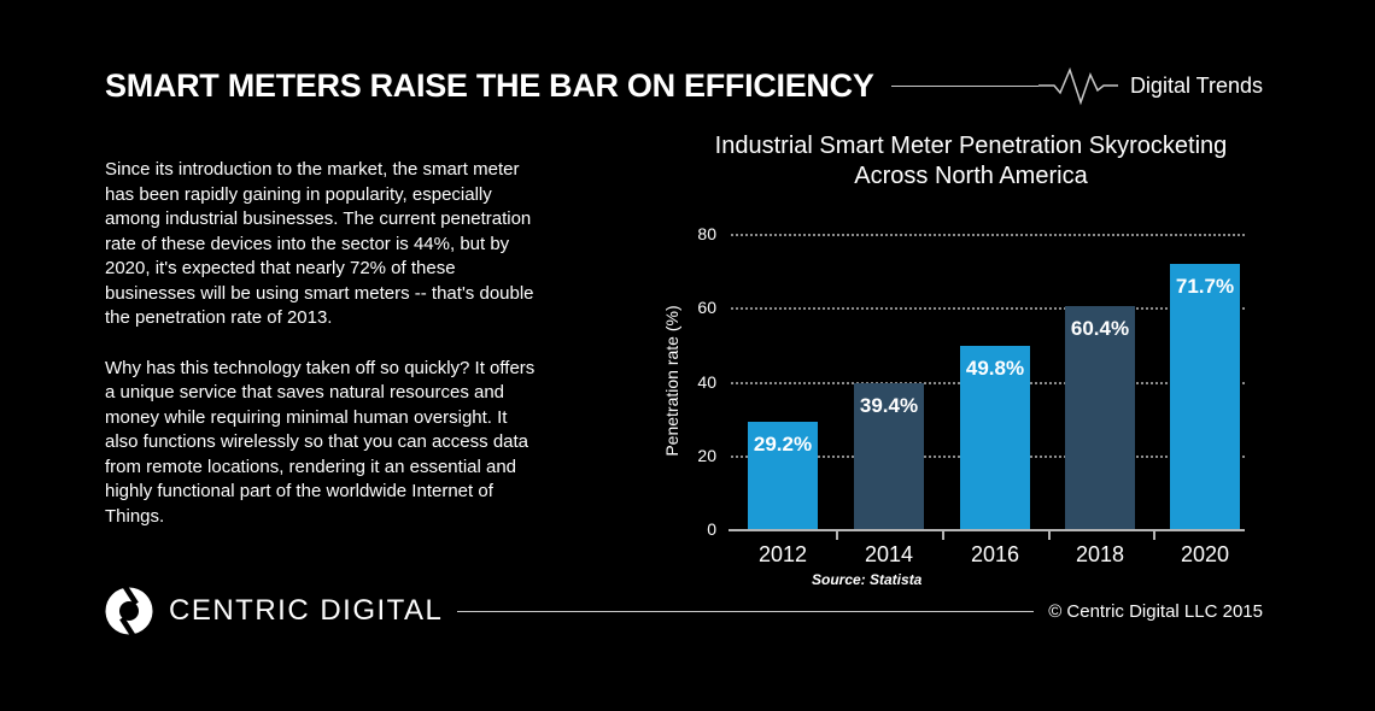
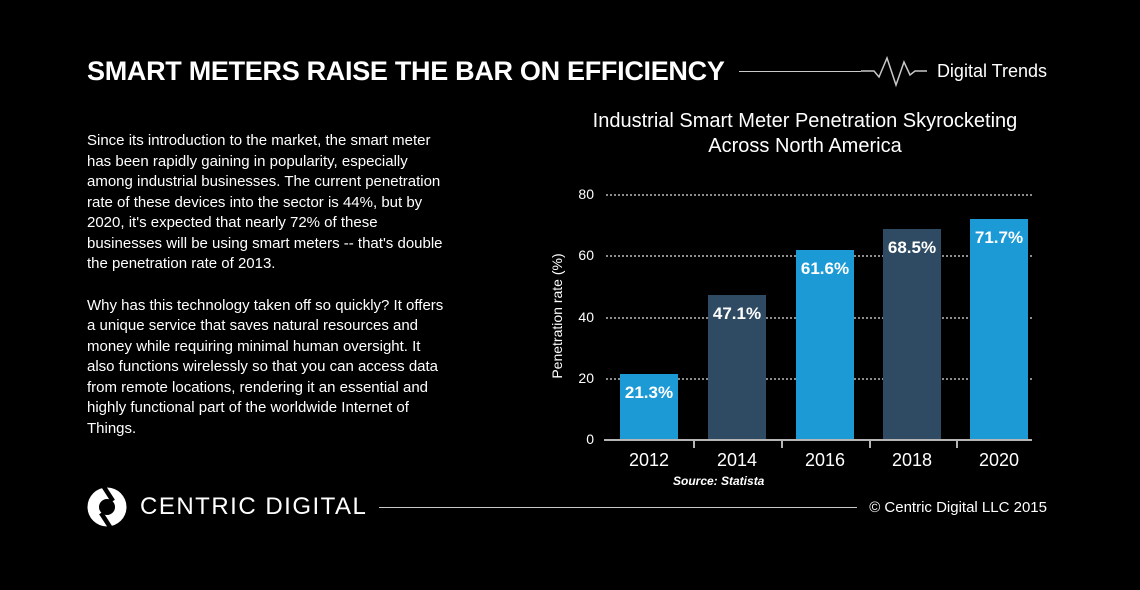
2012: 29.2% -> 21.3%
2014: 39.4% -> 47.1%
2016: 49.8% -> 61.6%
2018: 60.4% -> 68.5%
